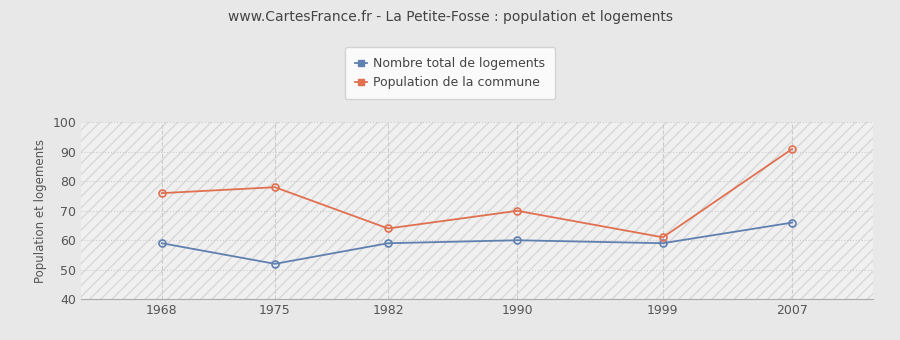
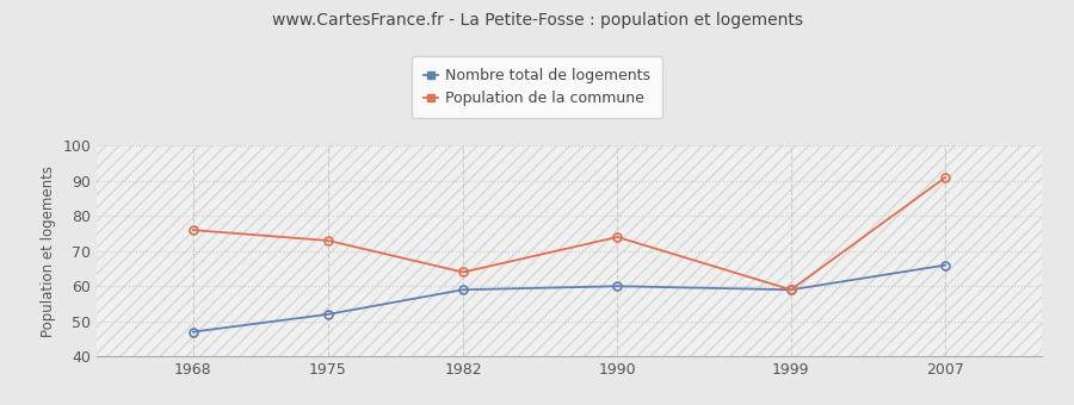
Nombre total de logements/1968: 59 -> 47
Population de la commune/1975: 78 -> 73
Population de la commune/1990: 70 -> 74
Population de la commune/1999: 61 -> 59
